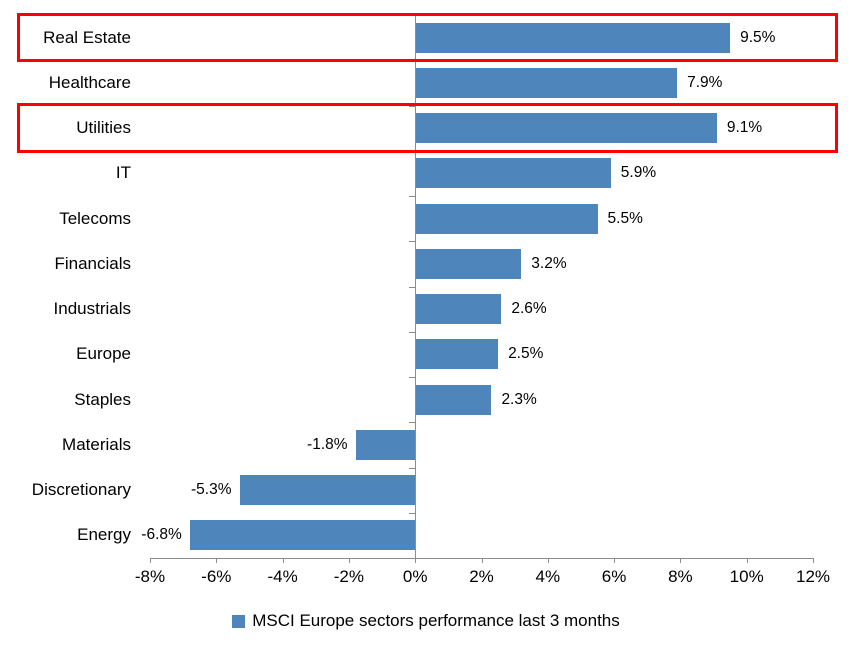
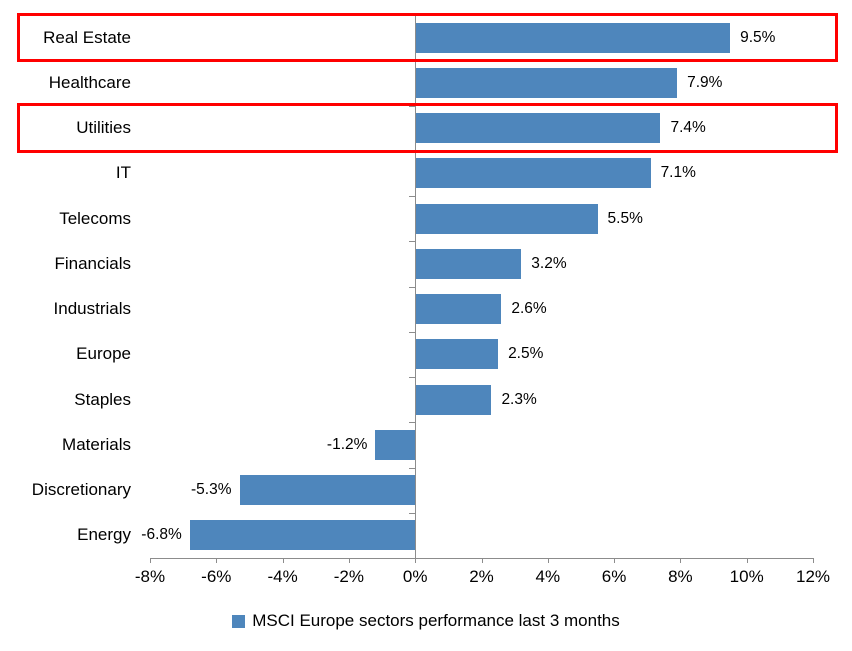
Utilities: 9.1% -> 7.4%
IT: 5.9% -> 7.1%
Materials: -1.8% -> -1.2%
